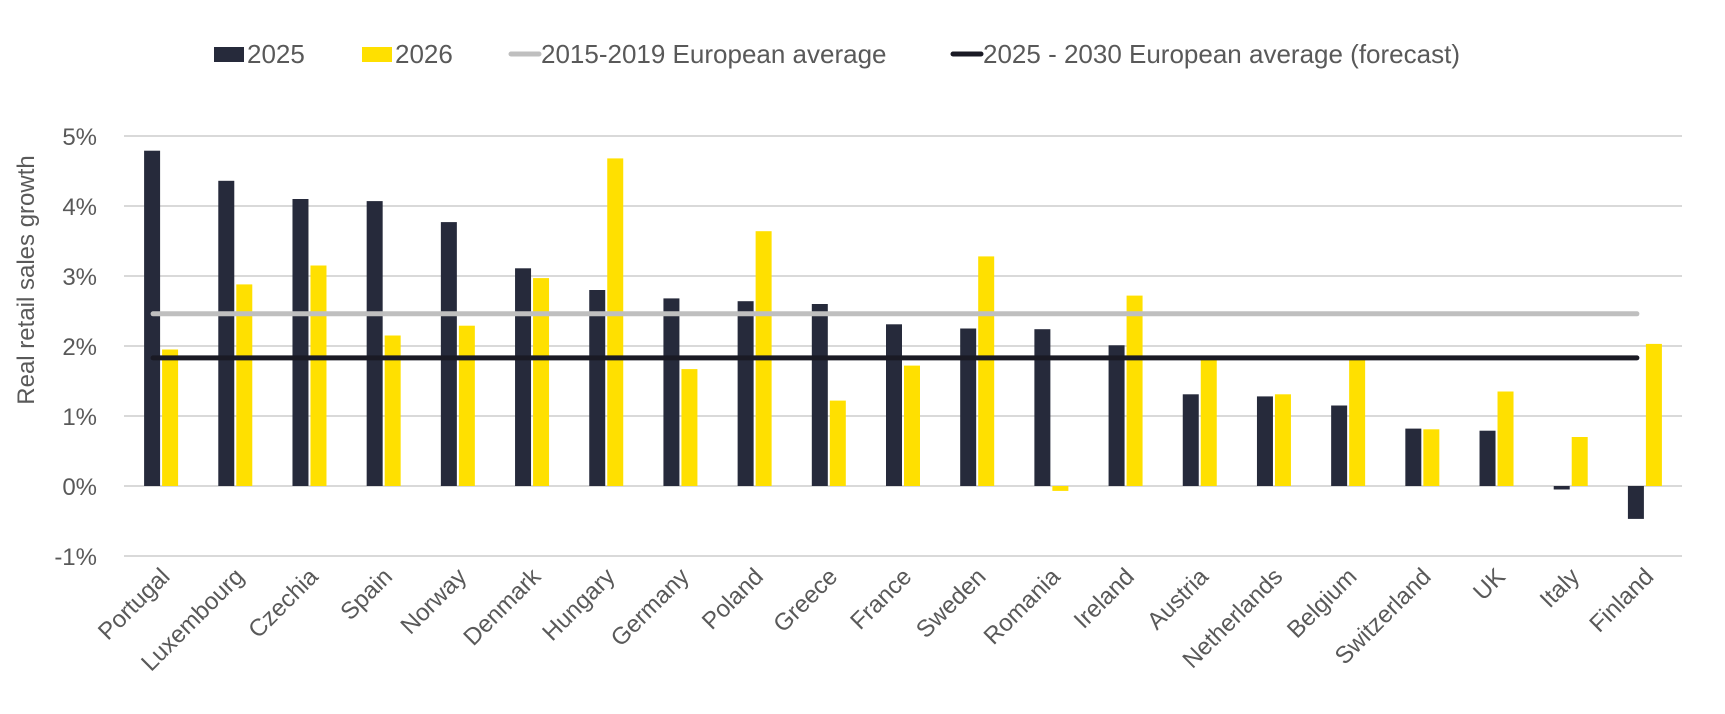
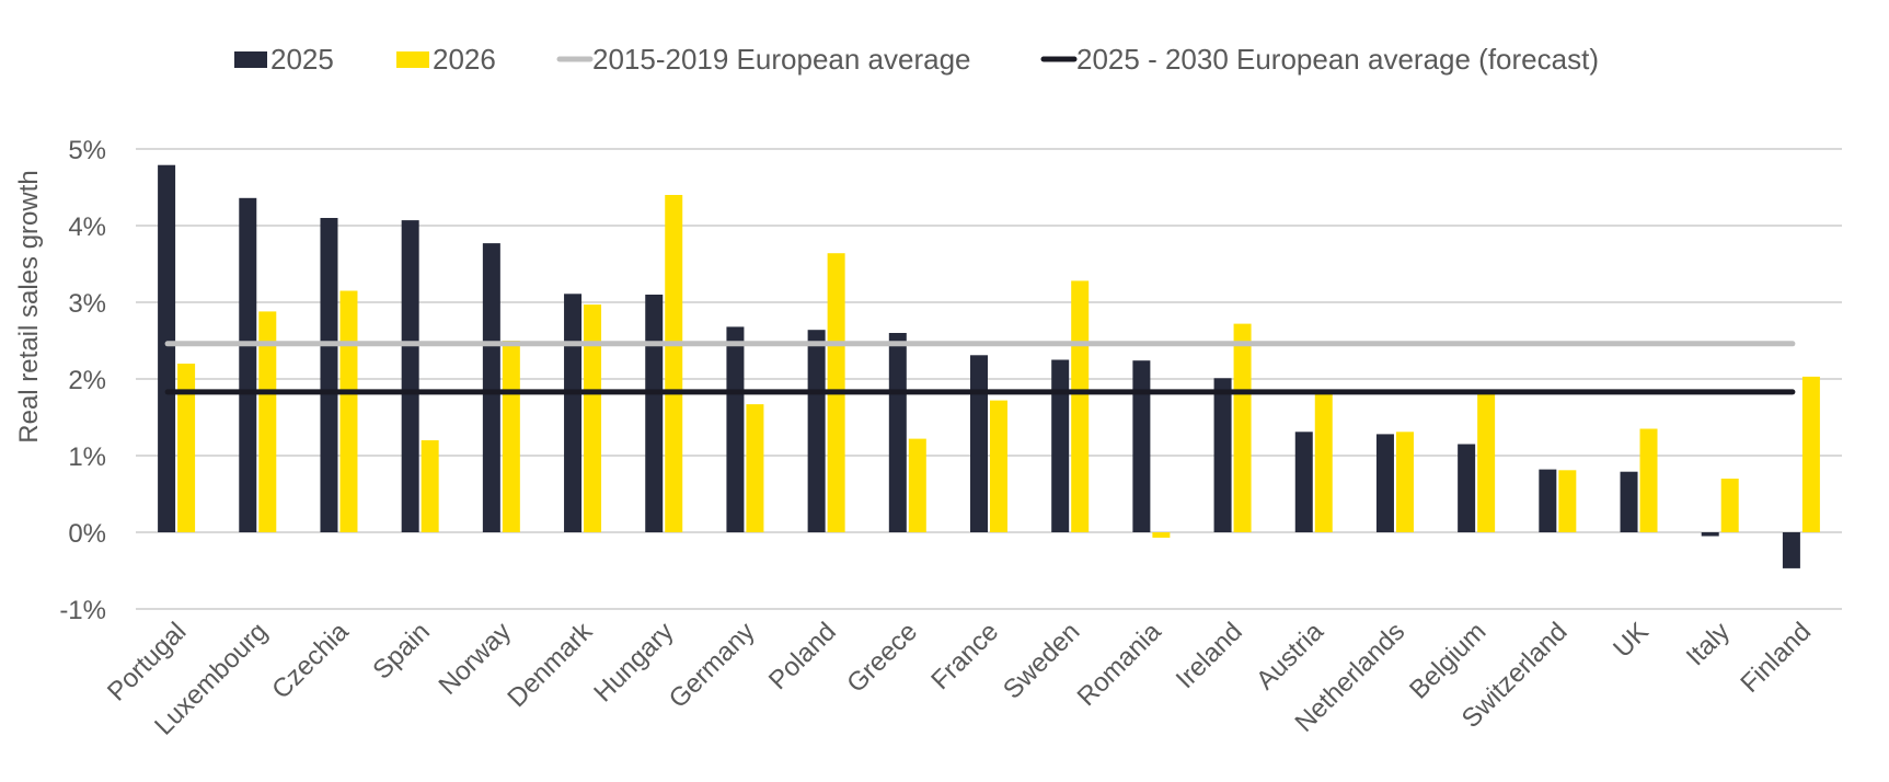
2026/Portugal: 1.9% -> 2.2%
2026/Spain: 2.1% -> 1.2%
2026/Norway: 2.3% -> 2.5%
2025/Hungary: 2.8% -> 3.1%
2026/Hungary: 4.7% -> 4.4%
